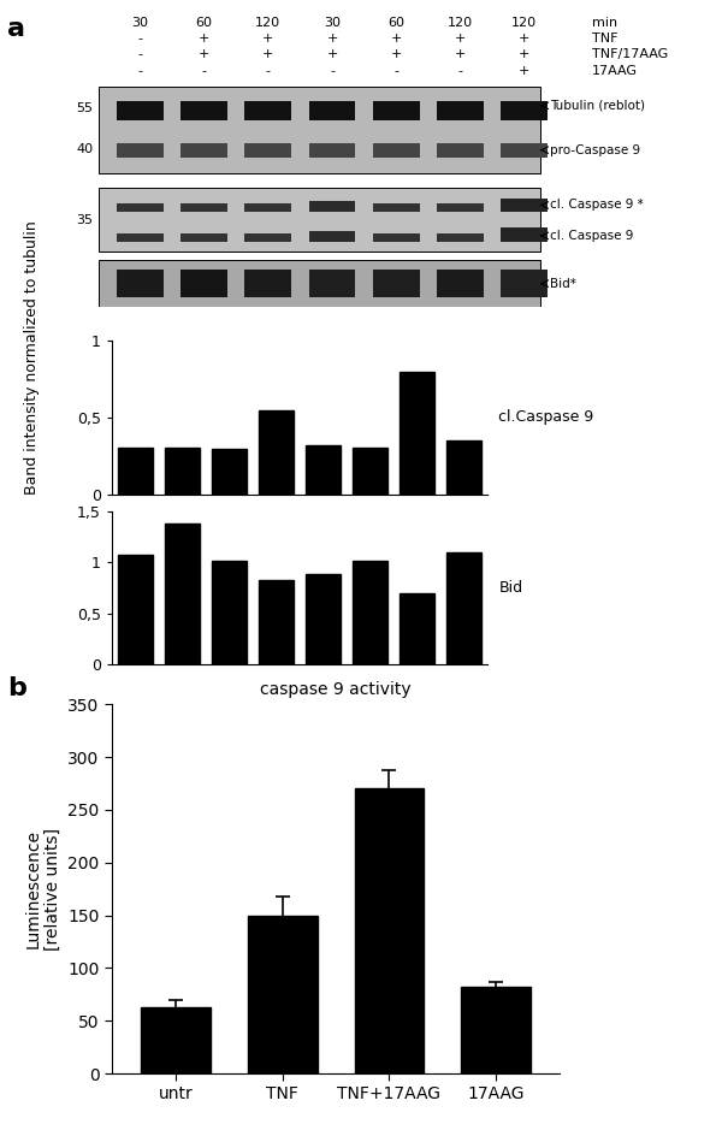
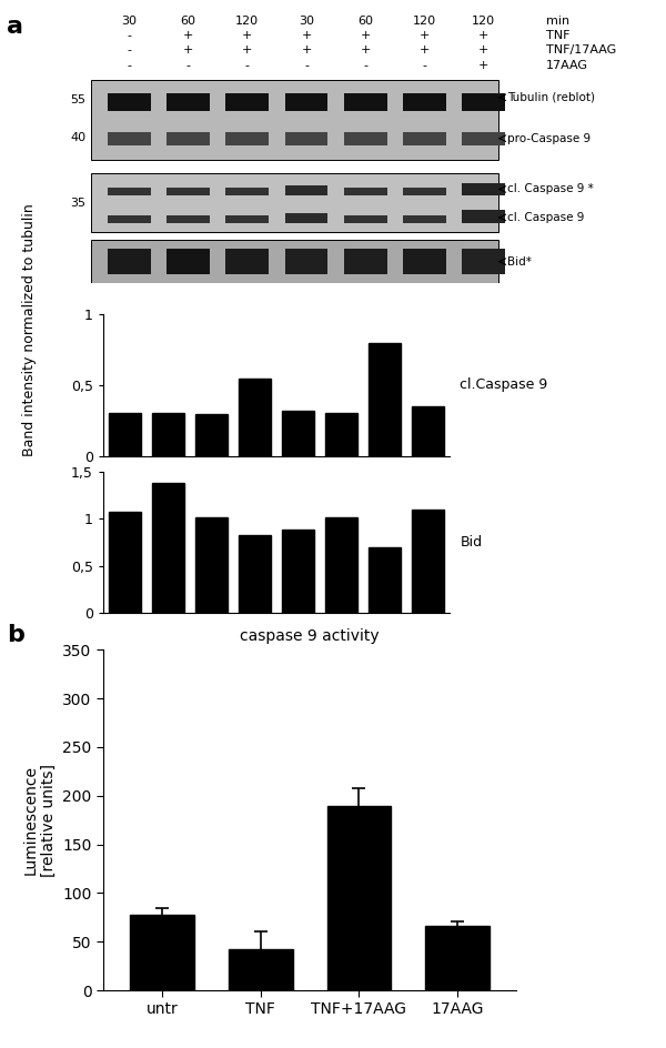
caspase 9 activity/untr: 63 -> 78
caspase 9 activity/TNF: 150 -> 42
caspase 9 activity/TNF+17AAG: 270 -> 190
caspase 9 activity/17AAG: 82 -> 66
